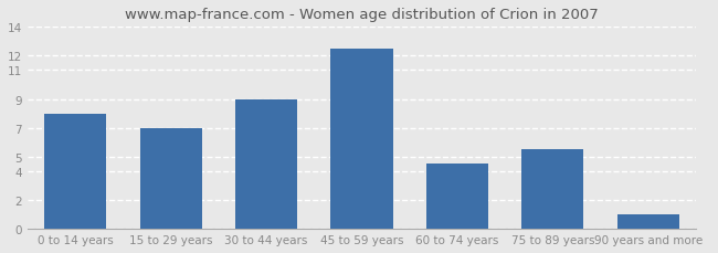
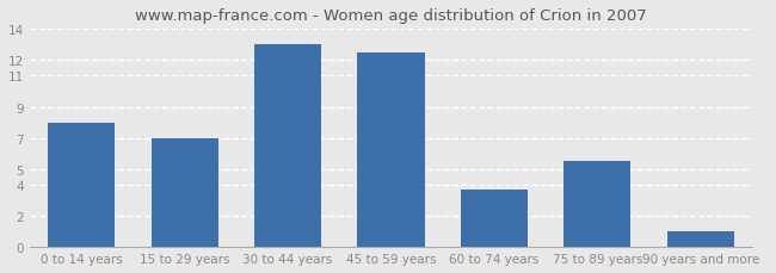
30 to 44 years: 9.0 -> 13.0
60 to 74 years: 4.5 -> 3.7
